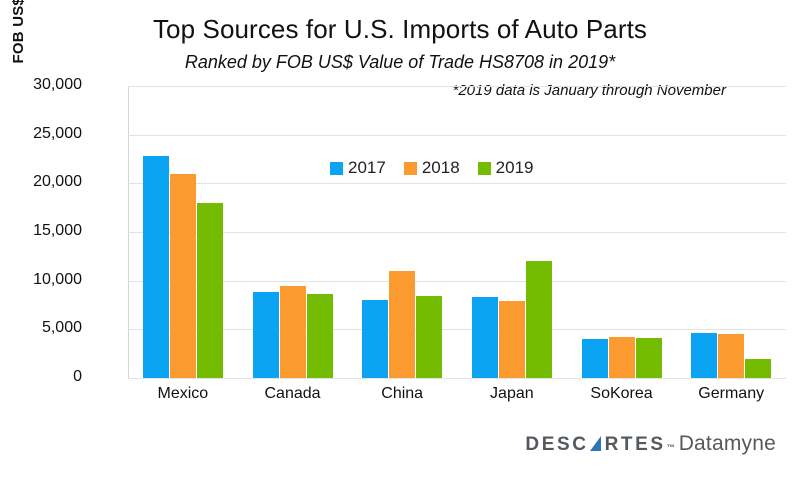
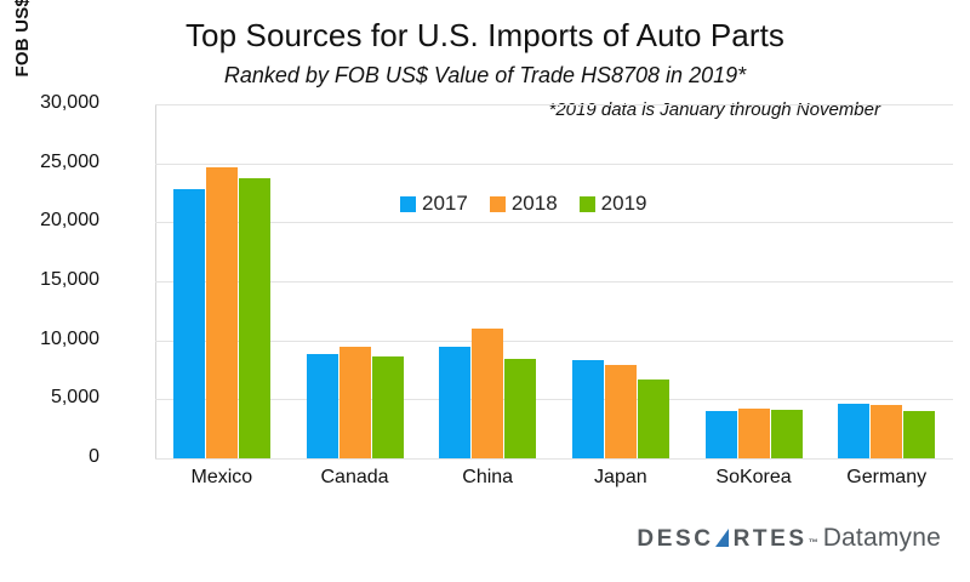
2018/Mexico: 21000 -> 25000
2019/Mexico: 18000 -> 24000
2017/China: 8000 -> 10000
2019/Japan: 12000 -> 7000
2019/Germany: 2000 -> 4000
